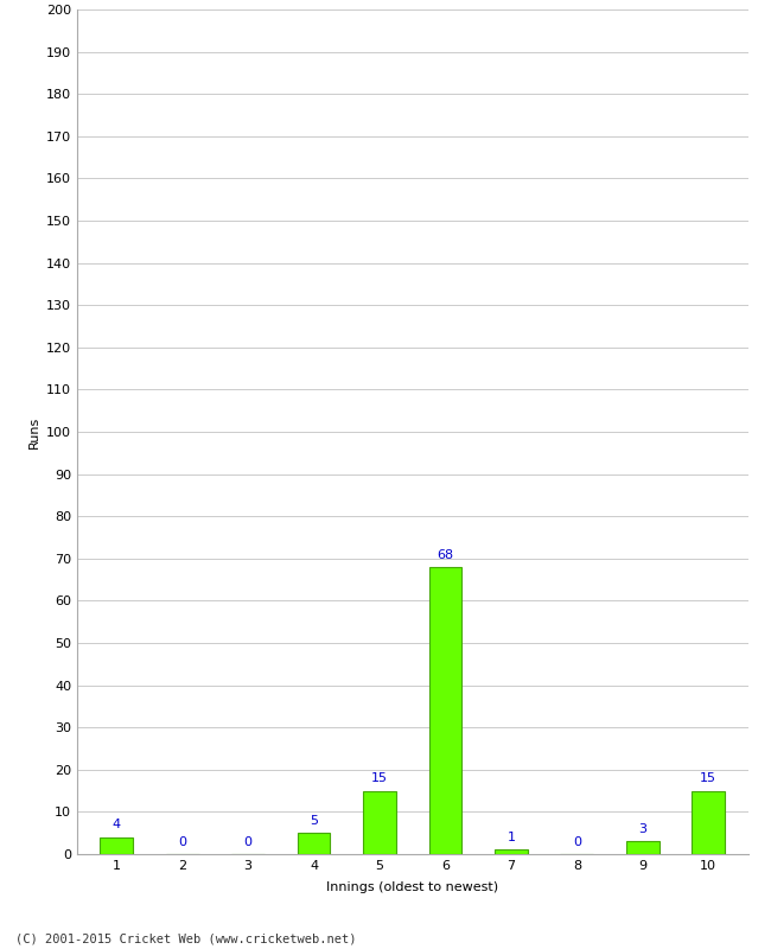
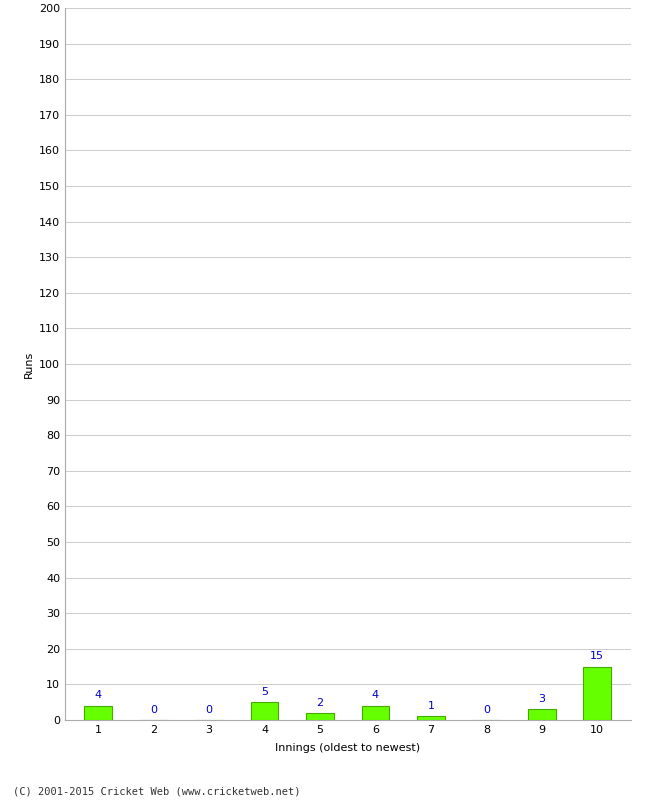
5: 15 -> 2
6: 68 -> 4
